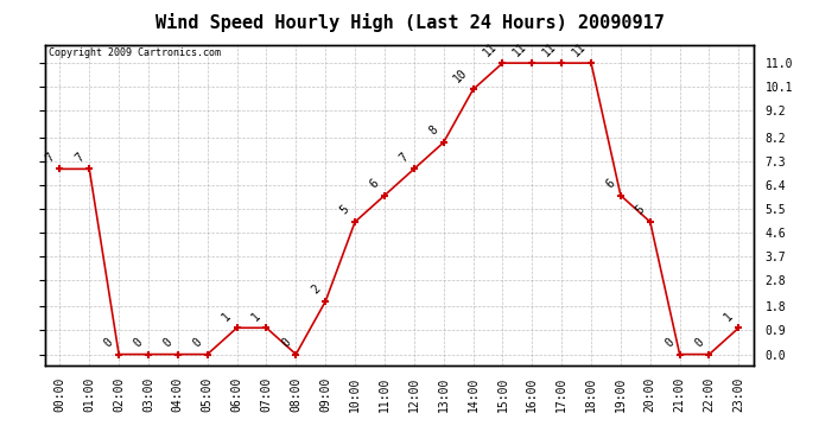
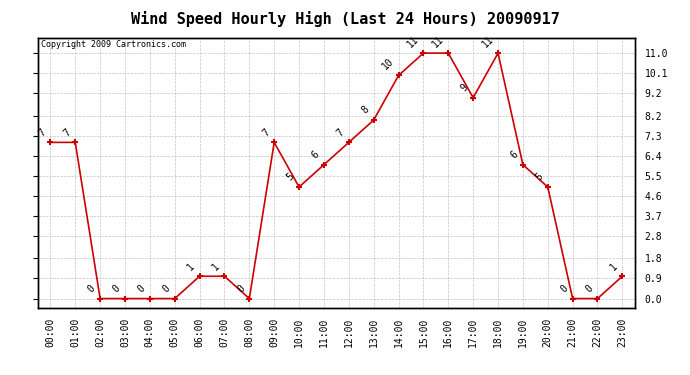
09:00: 2 -> 7
17:00: 11 -> 9
